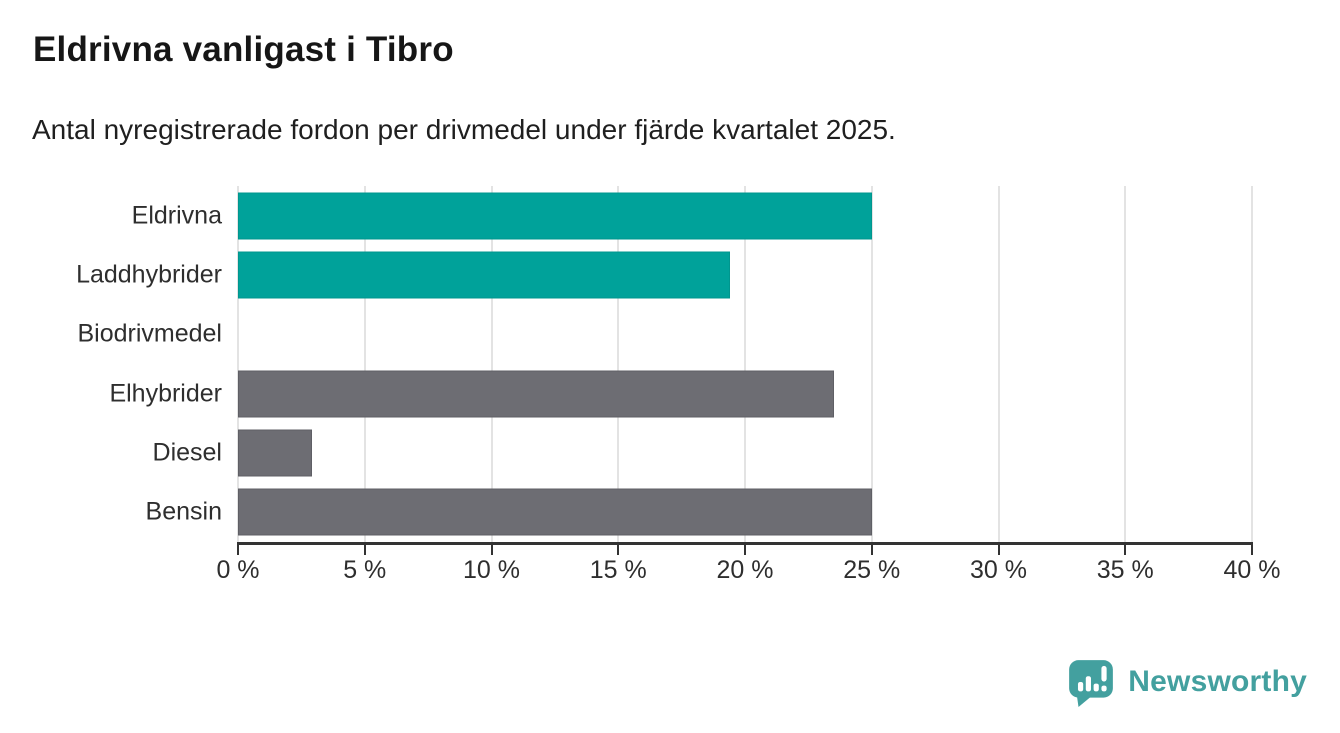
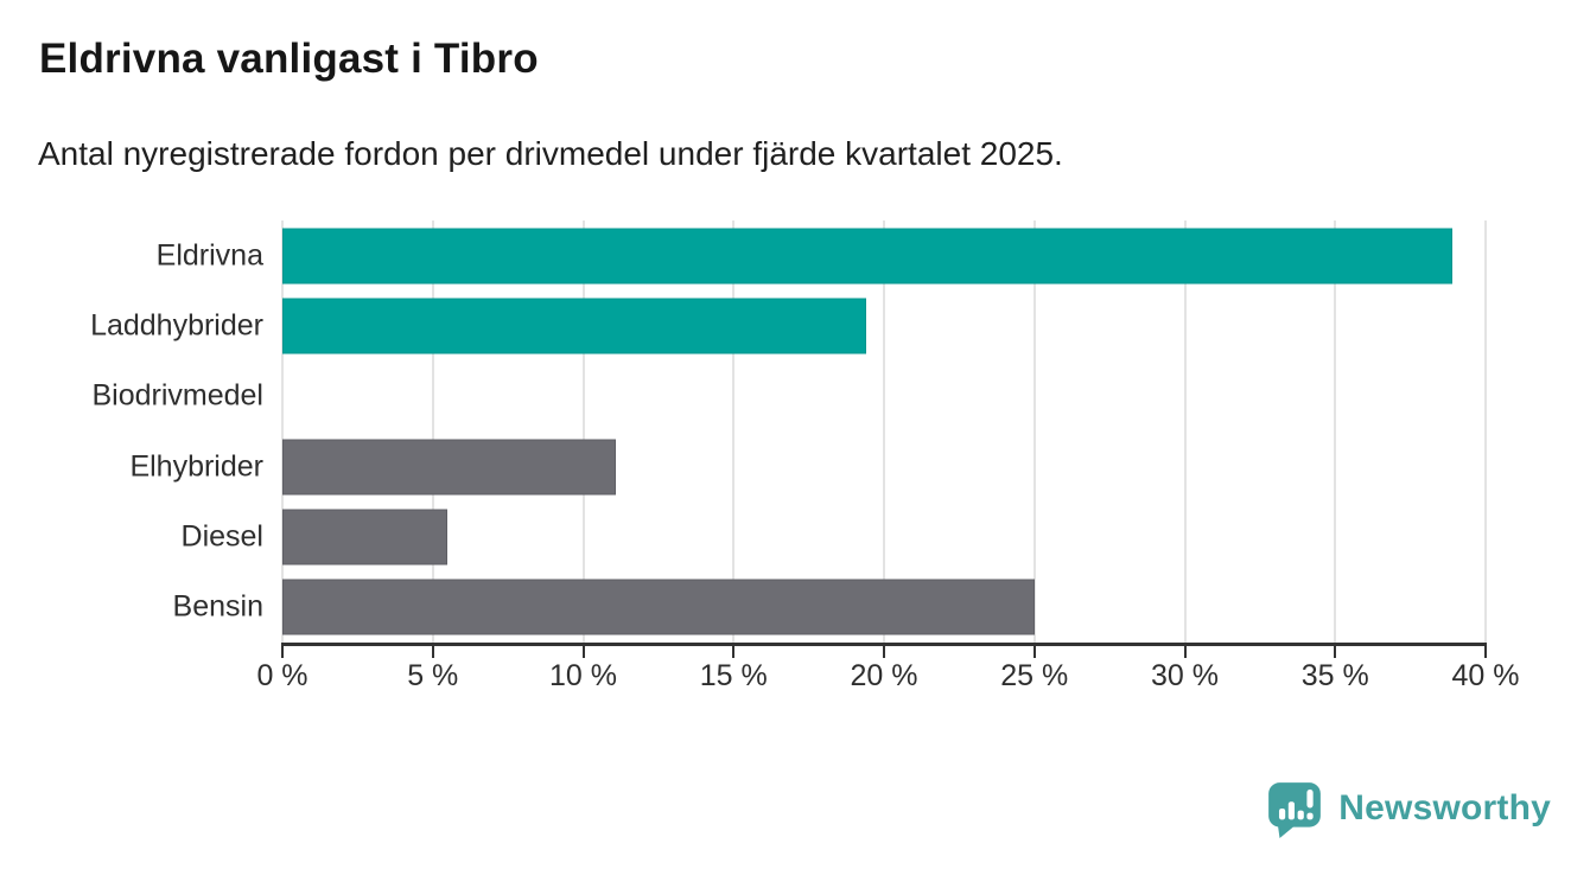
Eldrivna: 25.0% -> 38.9%
Elhybrider: 23.5% -> 11.1%
Diesel: 2.9% -> 5.5%
